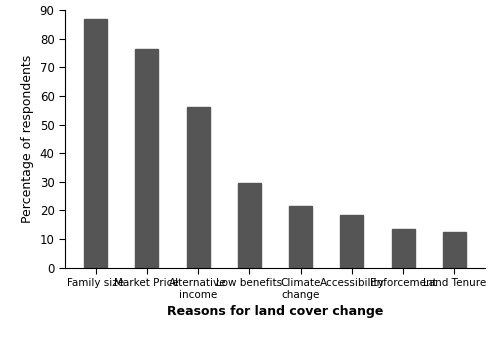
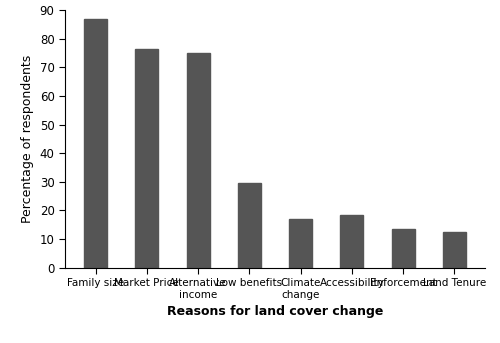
Alternative income: 56.0 -> 75.0
Climate change: 21.5 -> 17.0
